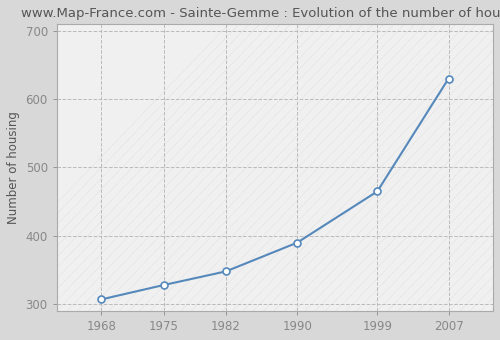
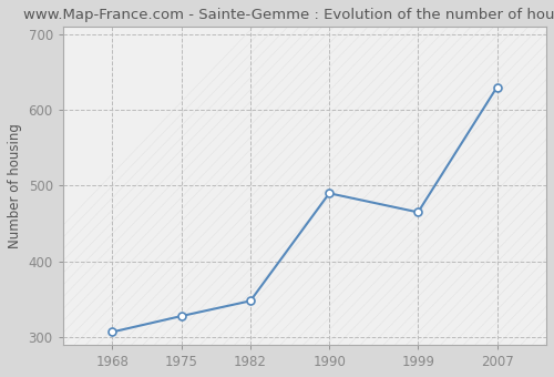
1990: 390 -> 490
